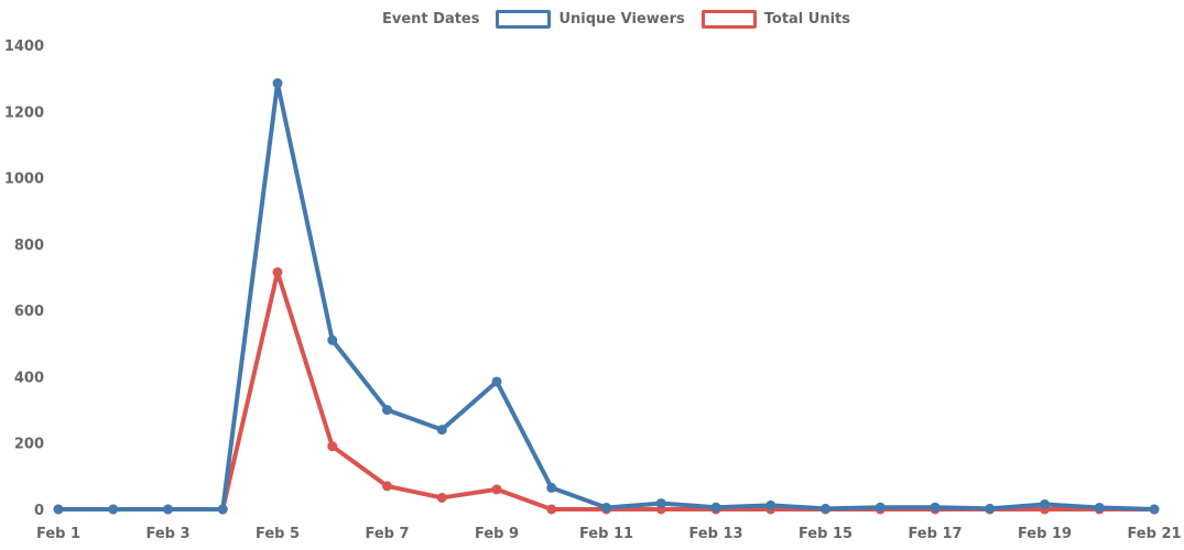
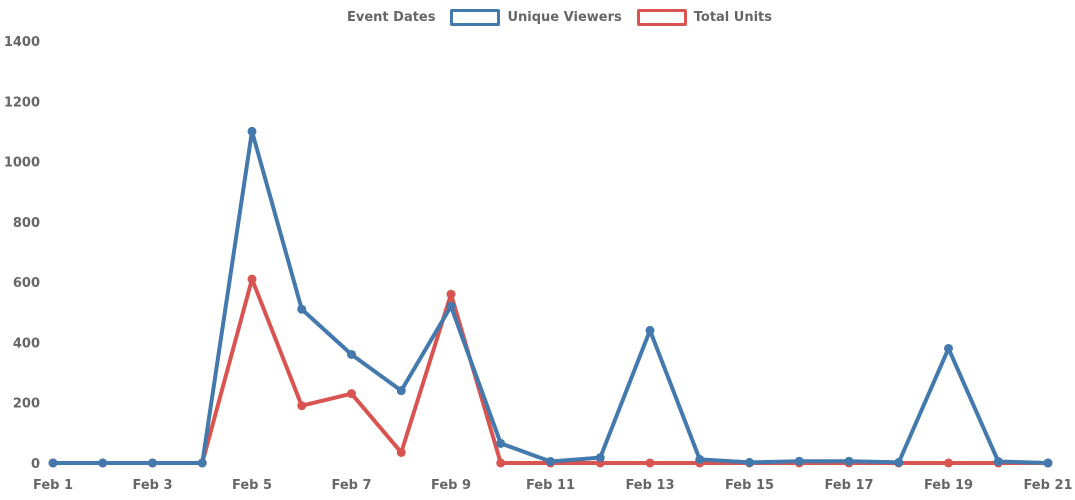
Unique Viewers/Feb 5: 1280 -> 1100
Total Units/Feb 5: 720 -> 610
Unique Viewers/Feb 7: 300 -> 360
Total Units/Feb 7: 70 -> 230
Unique Viewers/Feb 9: 380 -> 520
Total Units/Feb 9: 60 -> 560
Unique Viewers/Feb 13: 10 -> 440
Unique Viewers/Feb 19: 20 -> 380
